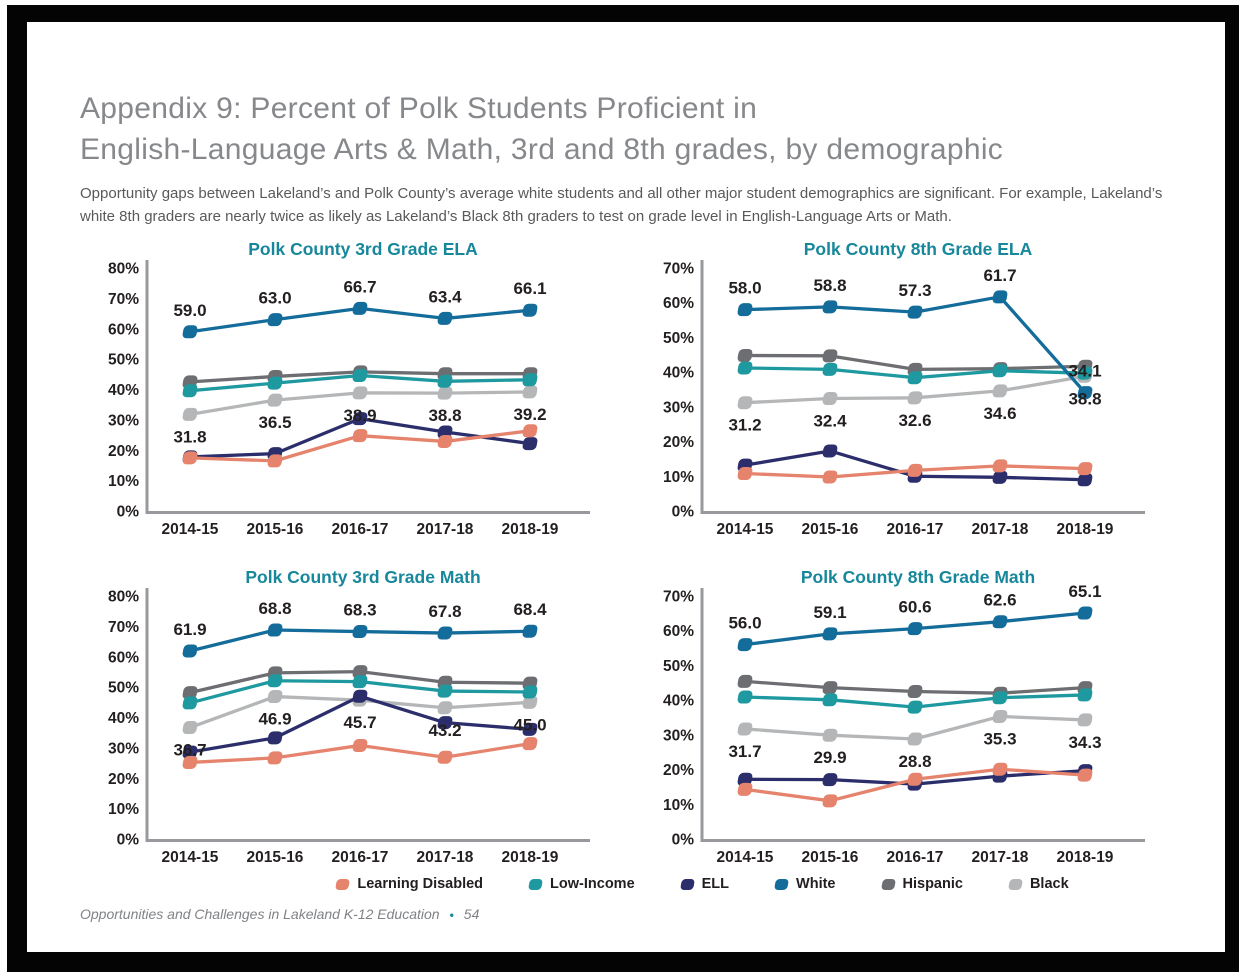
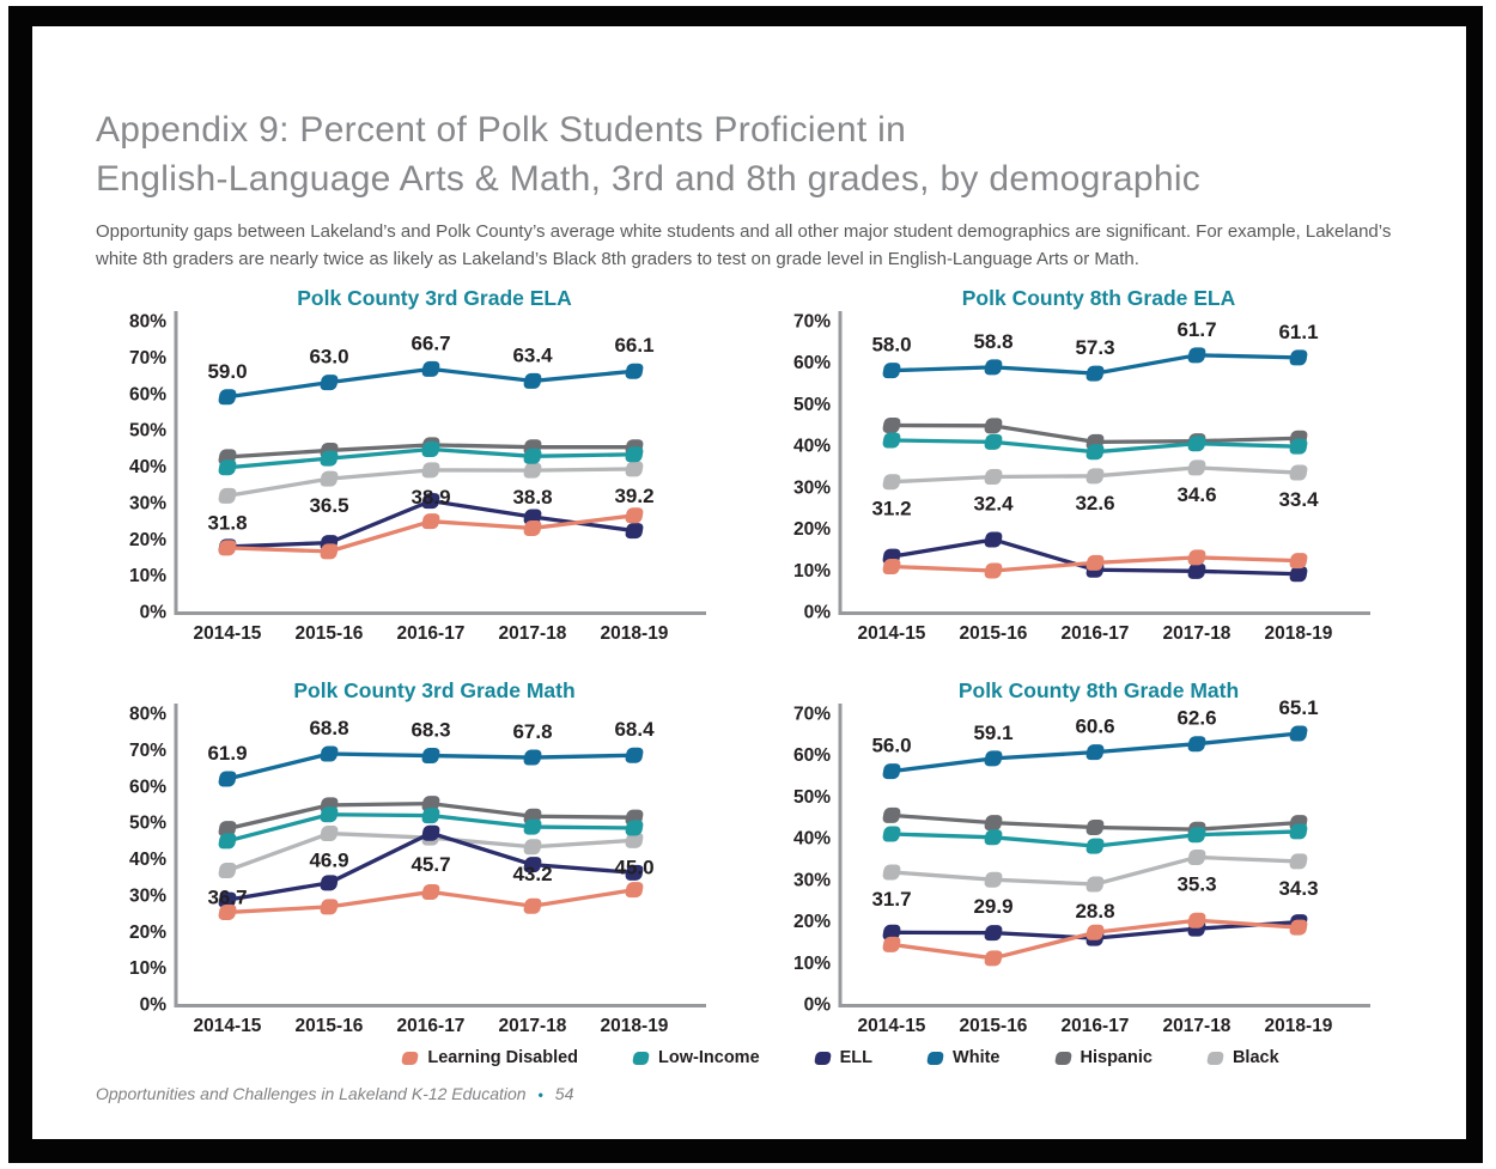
Polk County 8th Grade ELA/White/2018-19: 34.1 -> 61.1
Polk County 8th Grade ELA/Black/2018-19: 38.8 -> 33.4
